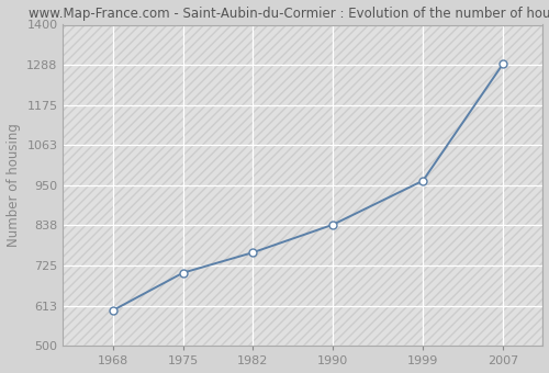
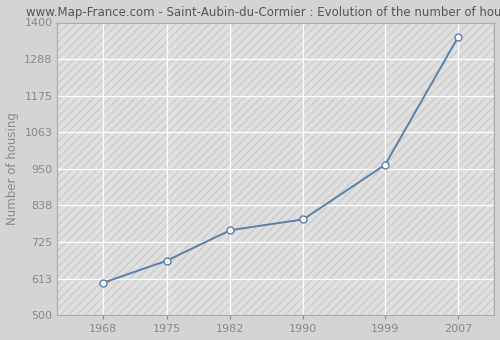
1975: 705 -> 668
1990: 840 -> 795
2007: 1290 -> 1355
